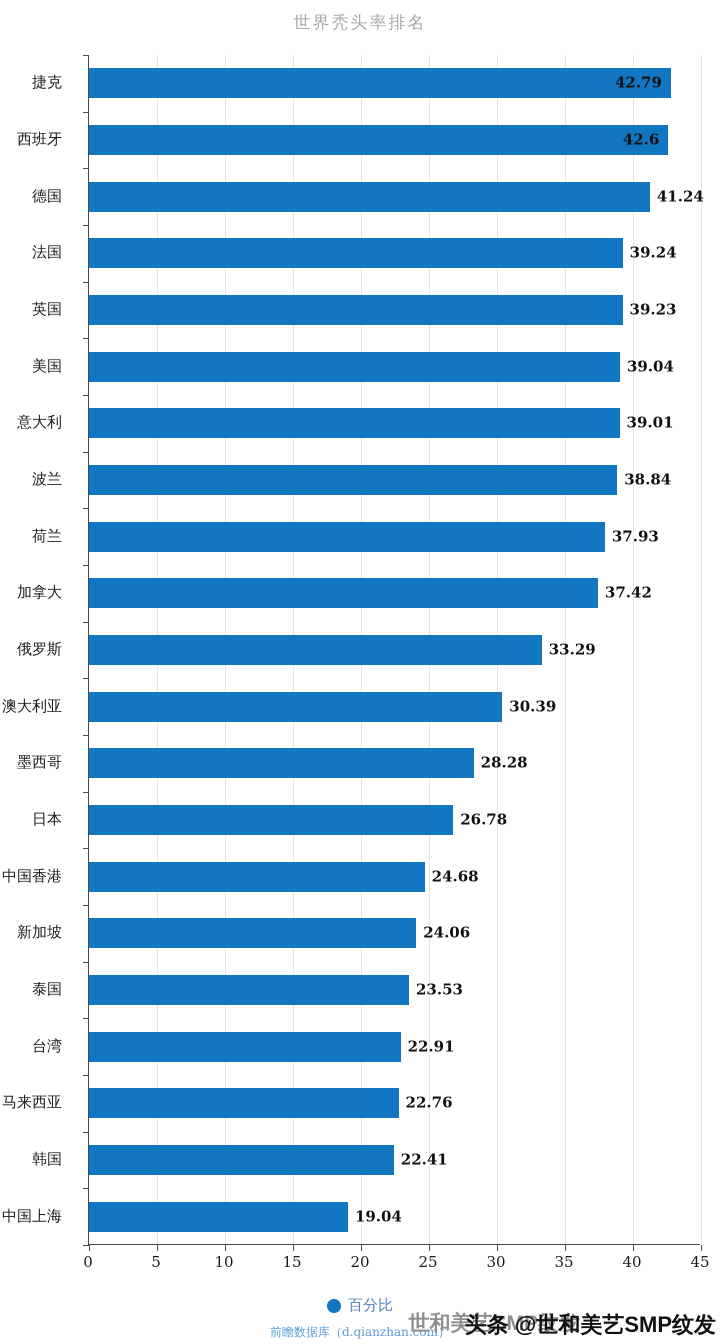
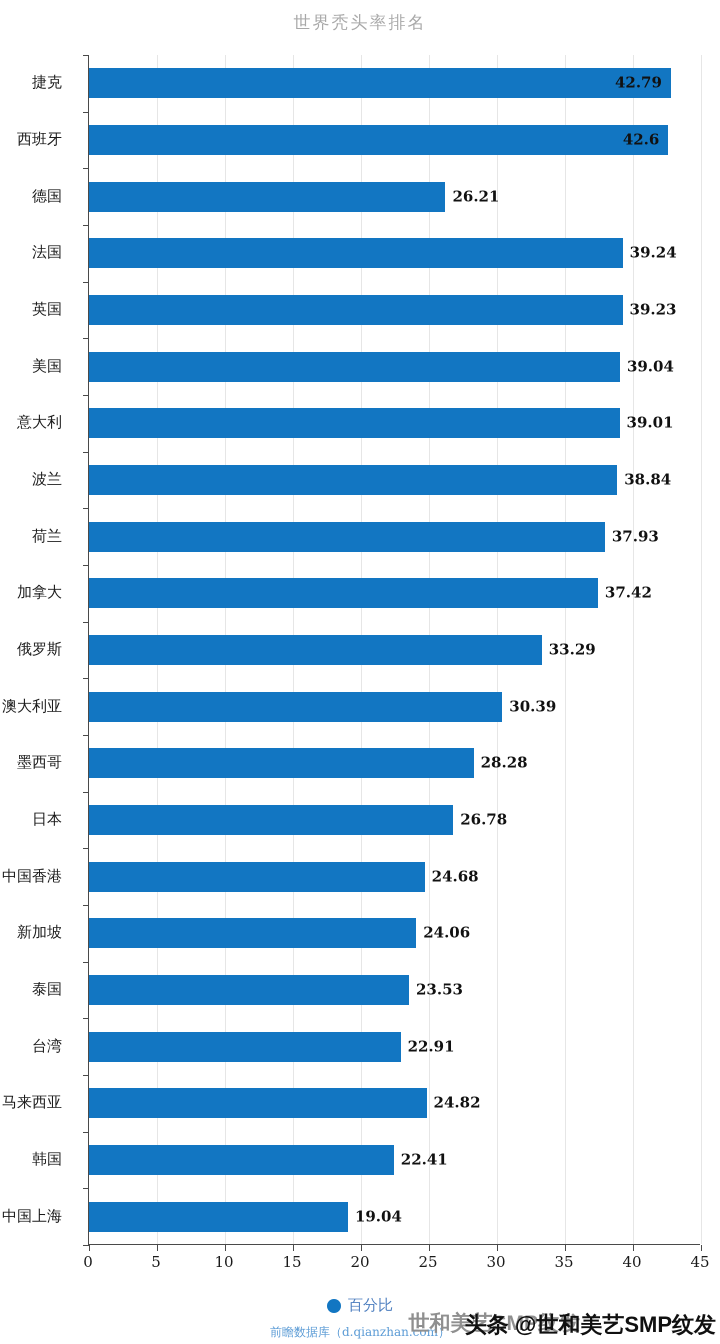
德国: 41.24 -> 26.21
马来西亚: 22.76 -> 24.82
